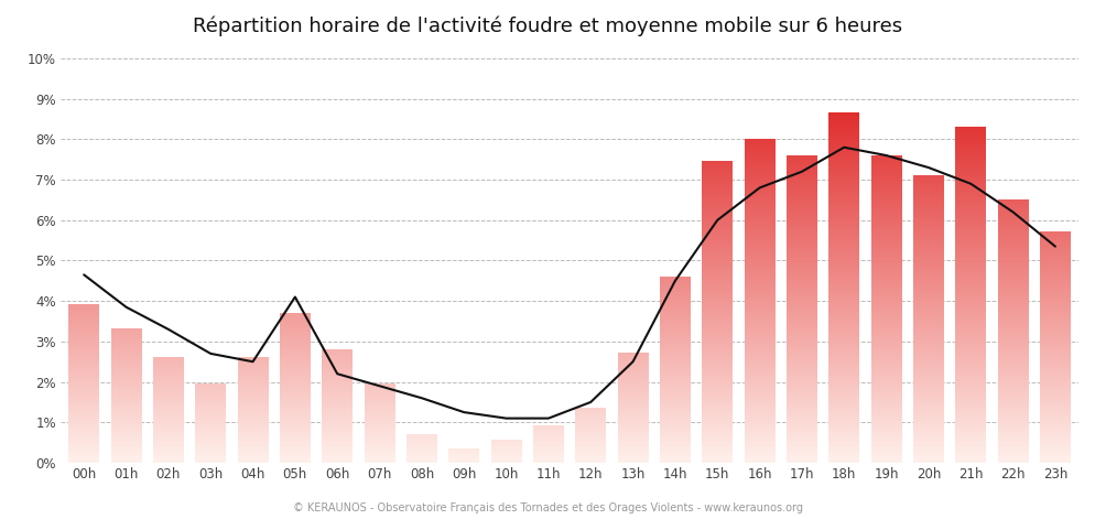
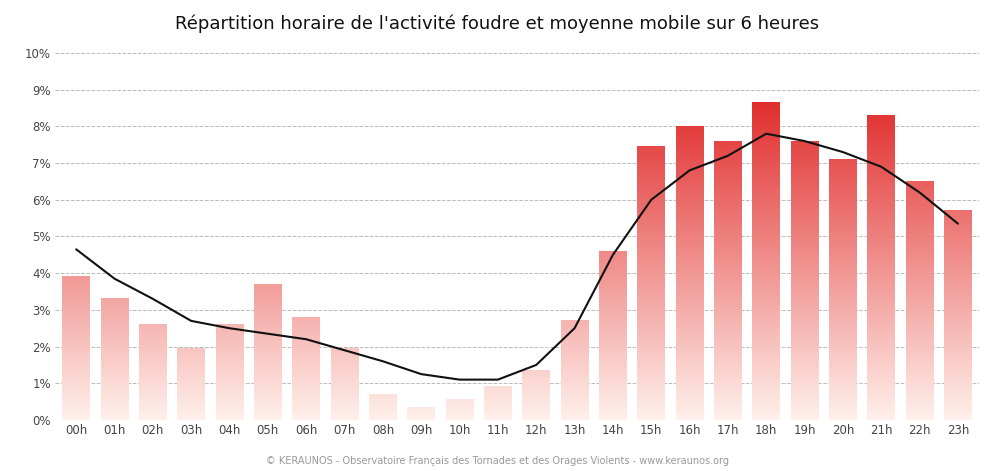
05h: 4.10% -> 2.35%
